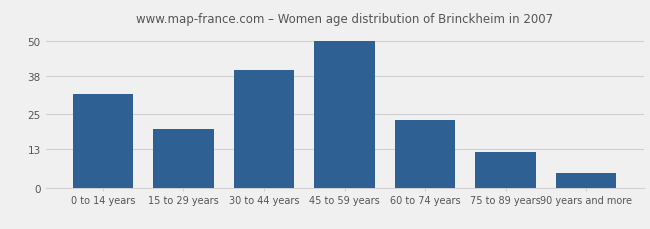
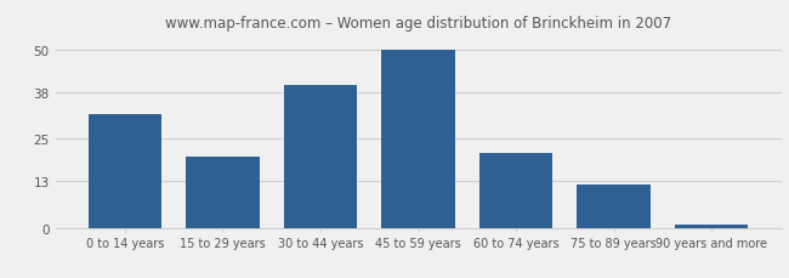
60 to 74 years: 23 -> 21
90 years and more: 5 -> 1
